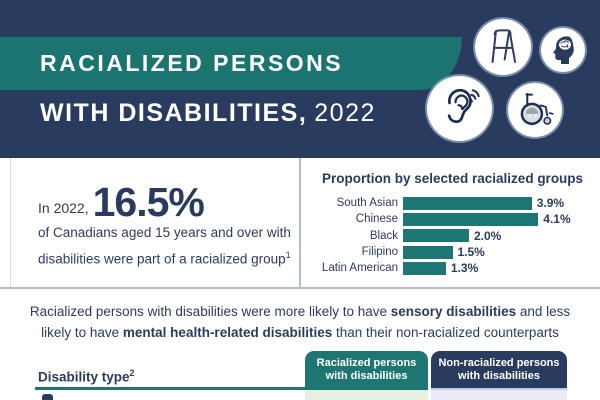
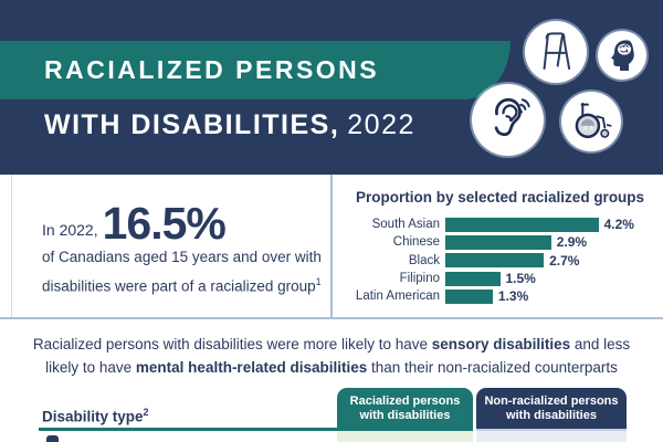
South Asian: 3.9% -> 4.2%
Chinese: 4.1% -> 2.9%
Black: 2.0% -> 2.7%
